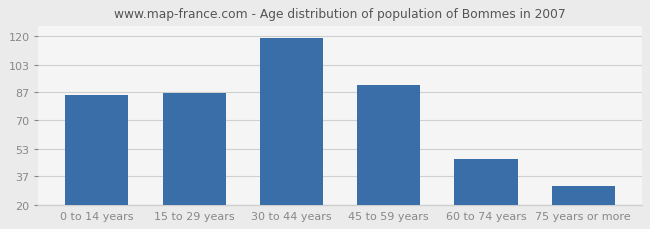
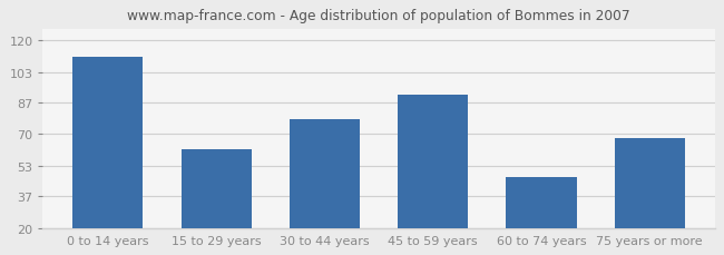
0 to 14 years: 85 -> 111
15 to 29 years: 86 -> 62
30 to 44 years: 119 -> 78
75 years or more: 31 -> 68
